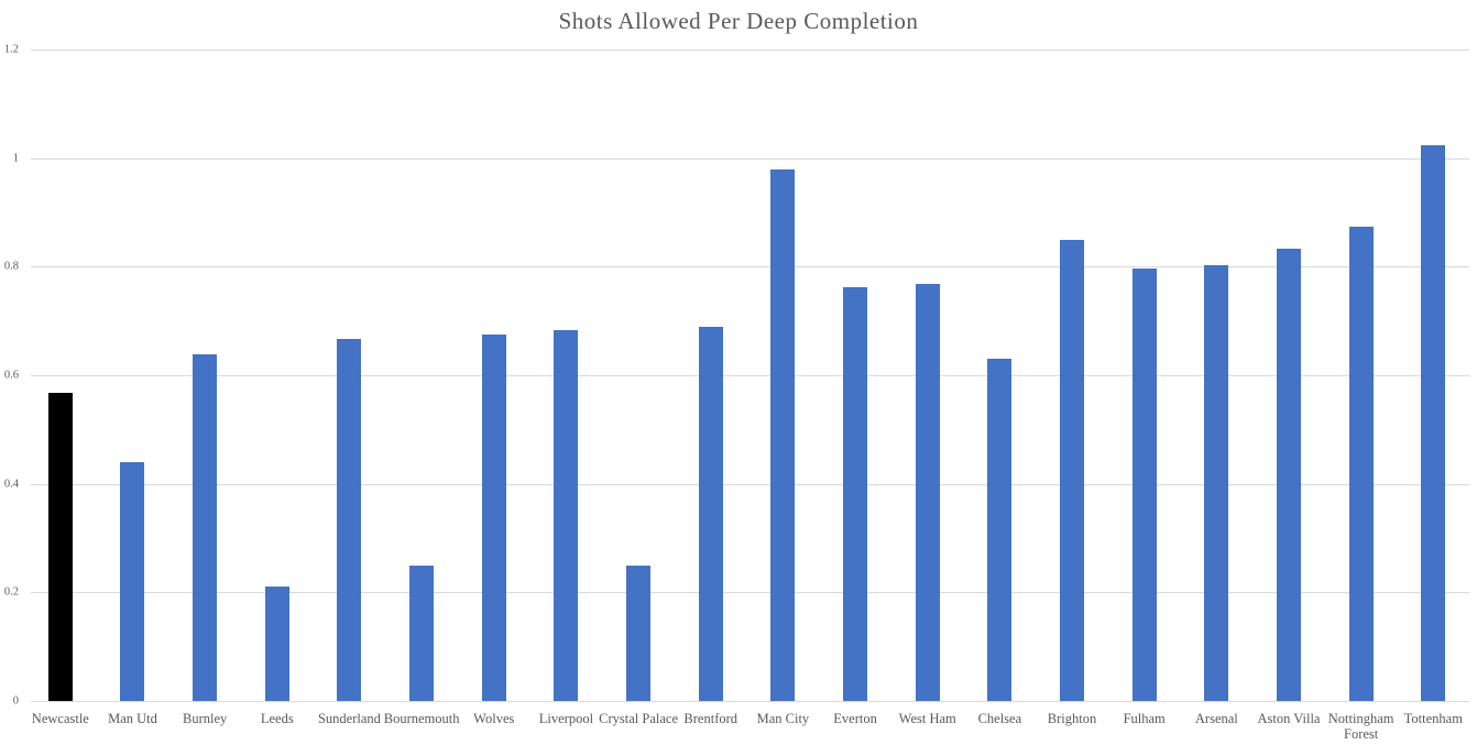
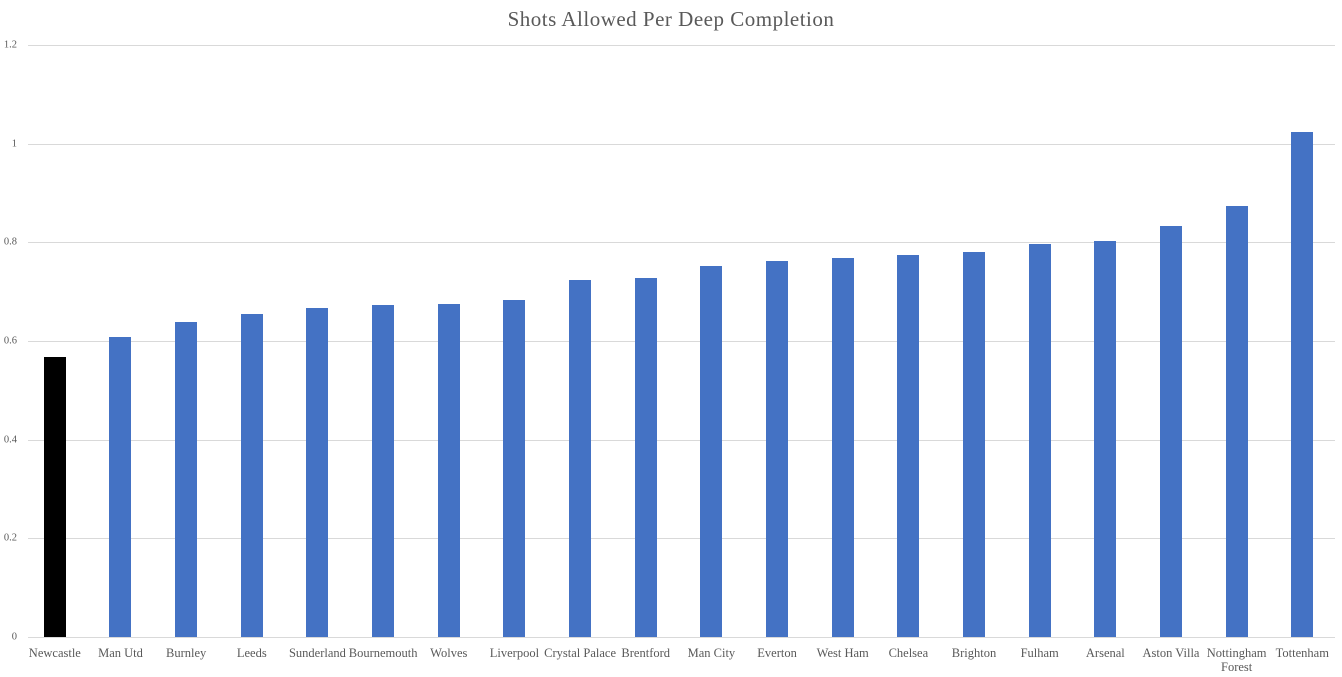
Man Utd: 0.44 -> 0.61
Leeds: 0.21 -> 0.66
Bournemouth: 0.25 -> 0.67
Crystal Palace: 0.25 -> 0.72
Brentford: 0.69 -> 0.73
Man City: 0.98 -> 0.75
Chelsea: 0.63 -> 0.77
Brighton: 0.85 -> 0.78
